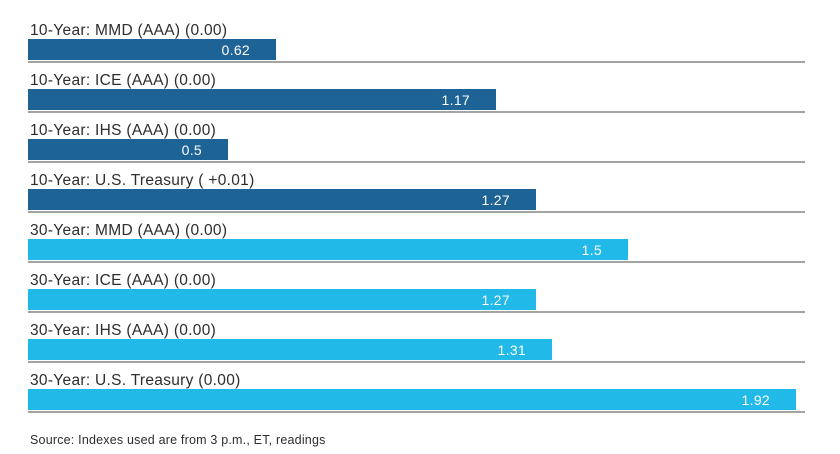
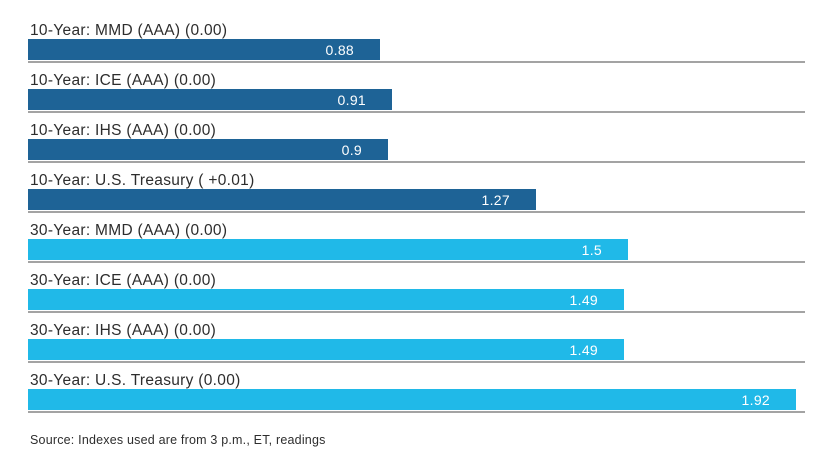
10-Year: MMD (AAA) (0.00): 0.62 -> 0.88
10-Year: ICE (AAA) (0.00): 1.17 -> 0.91
10-Year: IHS (AAA) (0.00): 0.5 -> 0.9
30-Year: ICE (AAA) (0.00): 1.27 -> 1.49
30-Year: IHS (AAA) (0.00): 1.31 -> 1.49
